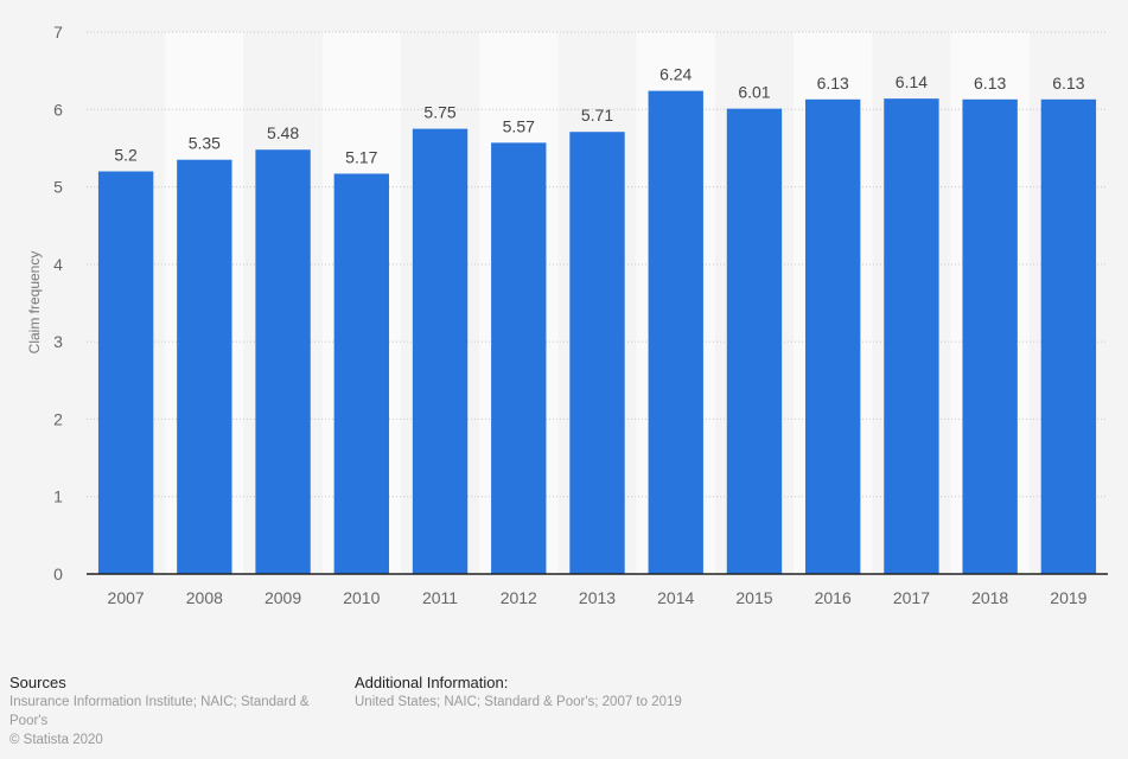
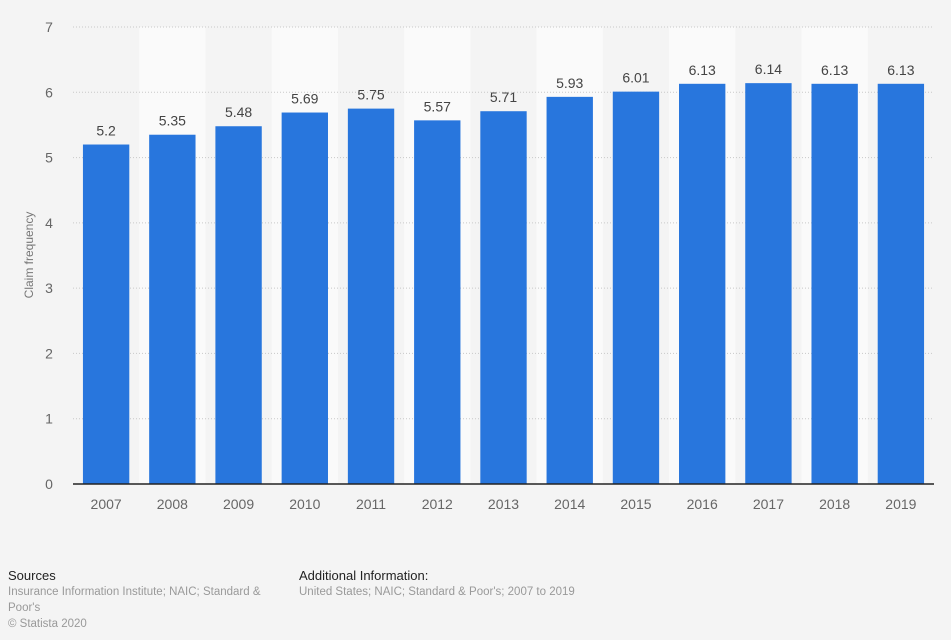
2010: 5.17 -> 5.69
2014: 6.24 -> 5.93
